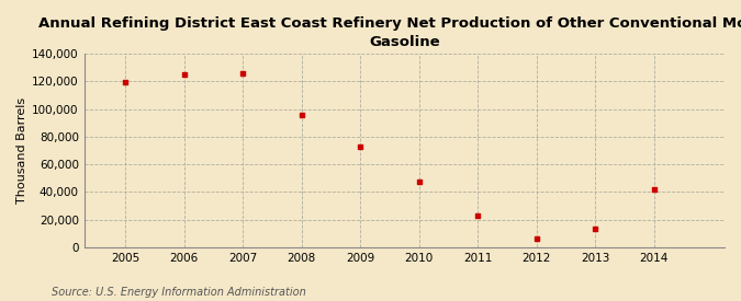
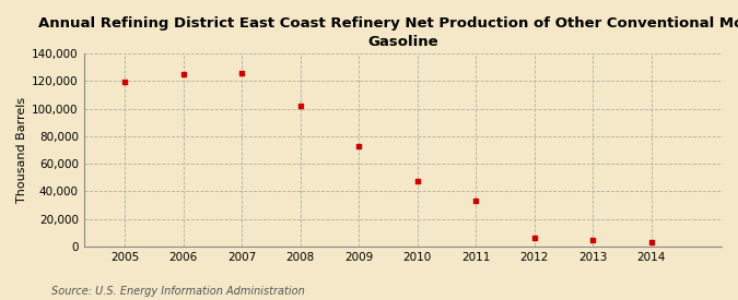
2008: 96,000 -> 102,000
2011: 23,000 -> 33,000
2013: 13,000 -> 5,000
2014: 42,000 -> 3,000
